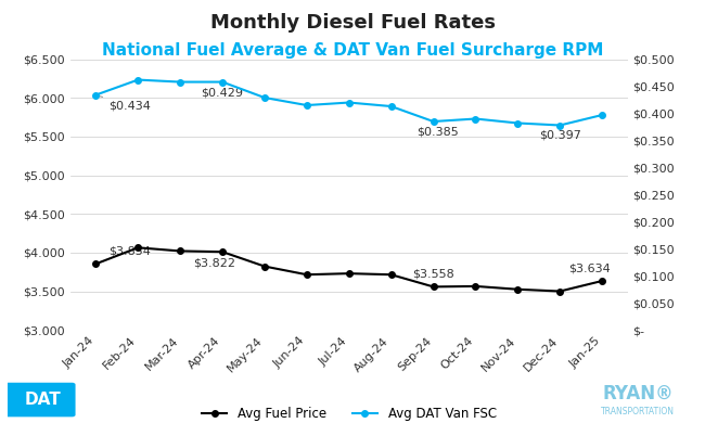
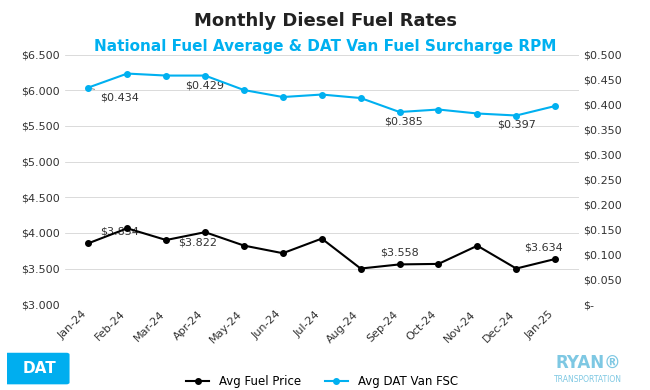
Avg Fuel Price/Mar-24: $4.02 -> $3.90
Avg Fuel Price/Jul-24: $3.73 -> $3.92
Avg Fuel Price/Aug-24: $3.71 -> $3.50
Avg Fuel Price/Nov-24: $3.52 -> $3.82
